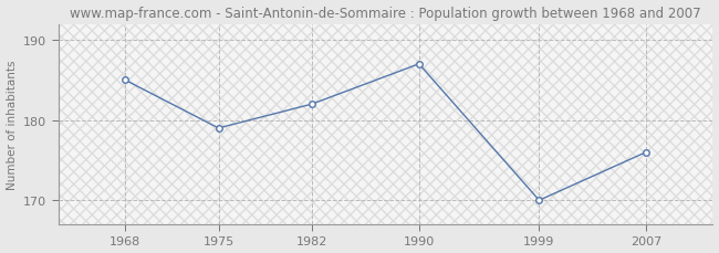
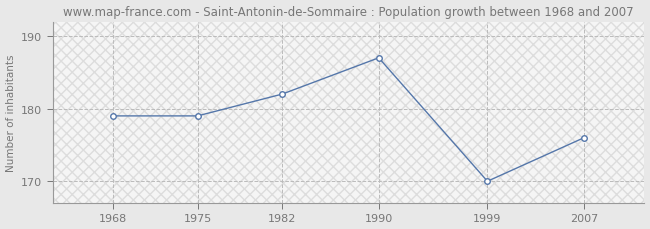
1968: 185 -> 179
